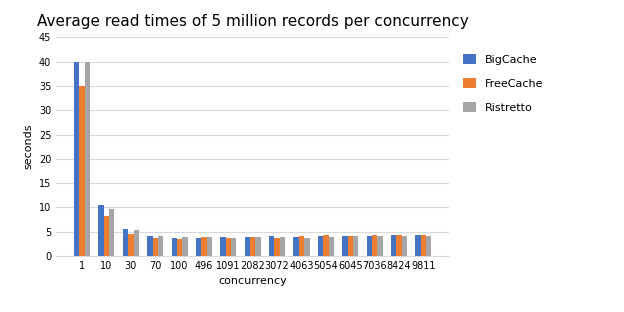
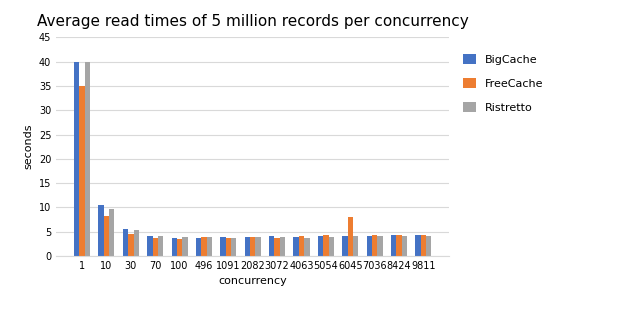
FreeCache/6045: 4.0 -> 8.0
